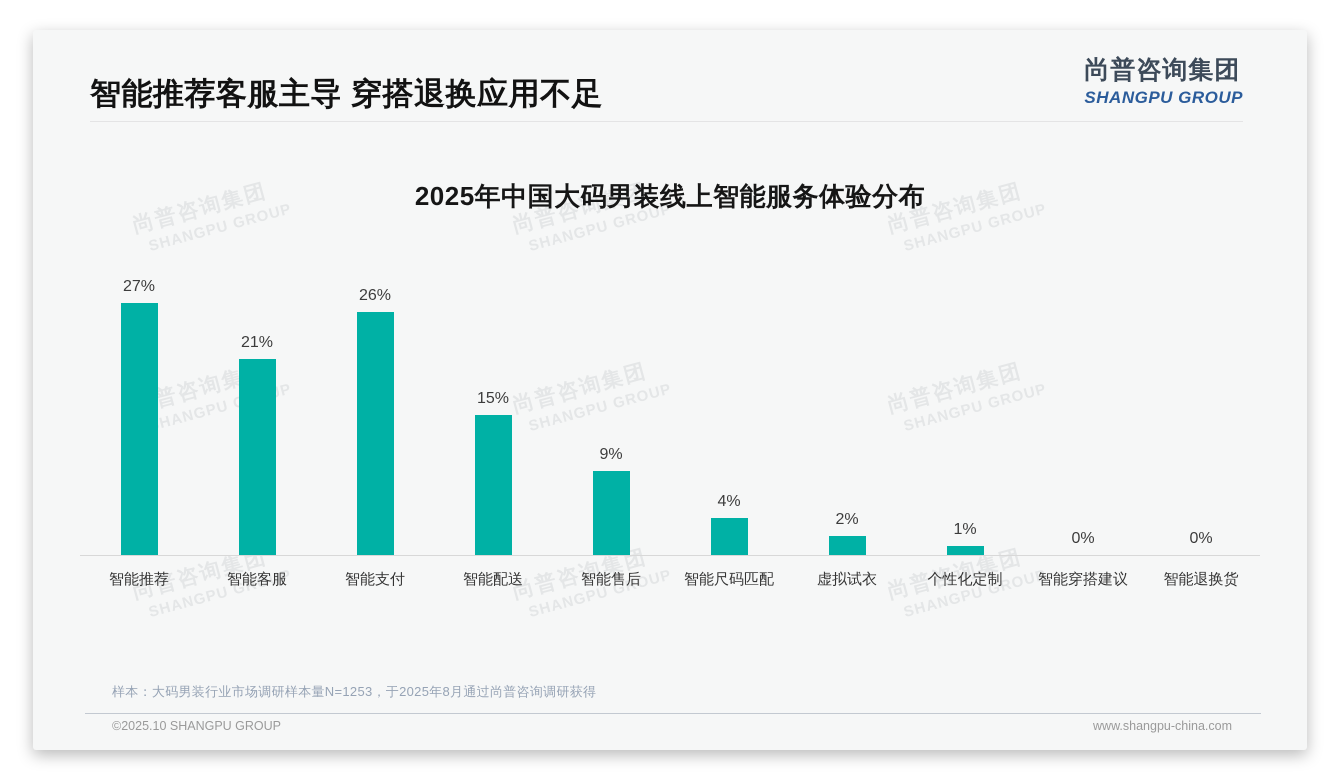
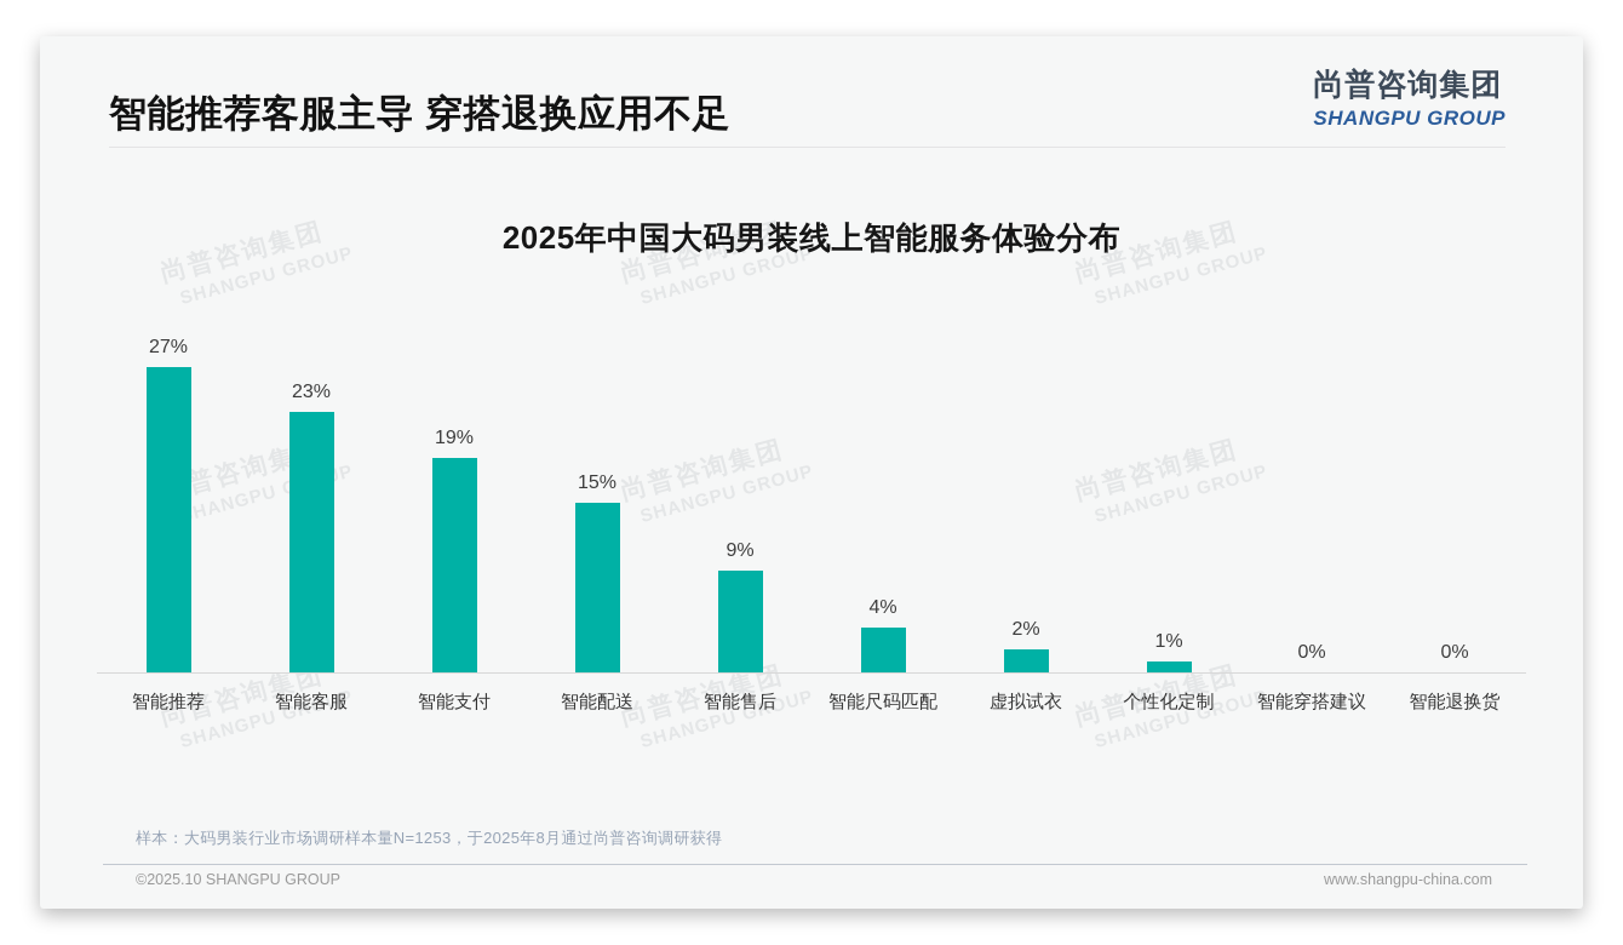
智能客服: 21% -> 23%
智能支付: 26% -> 19%
